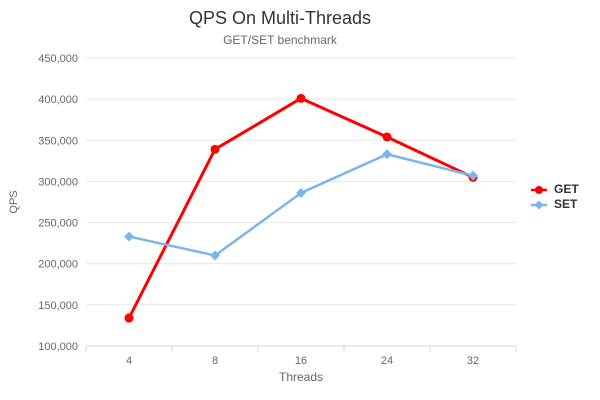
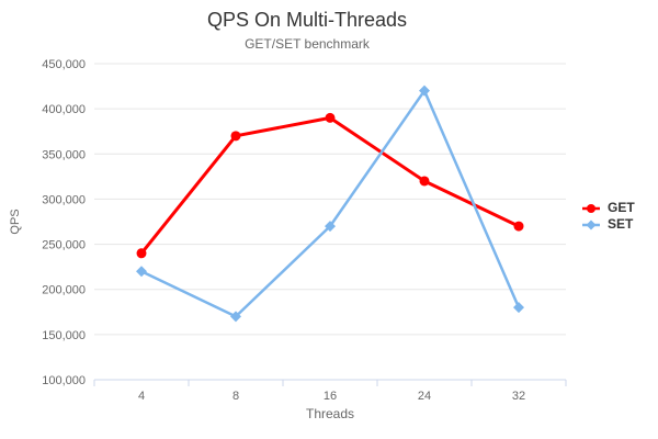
GET/4: 130000 -> 240000
SET/4: 230000 -> 220000
GET/8: 340000 -> 370000
SET/8: 210000 -> 170000
GET/16: 400000 -> 390000
SET/16: 290000 -> 270000
GET/24: 350000 -> 320000
SET/24: 330000 -> 420000
GET/32: 300000 -> 270000
SET/32: 310000 -> 180000
